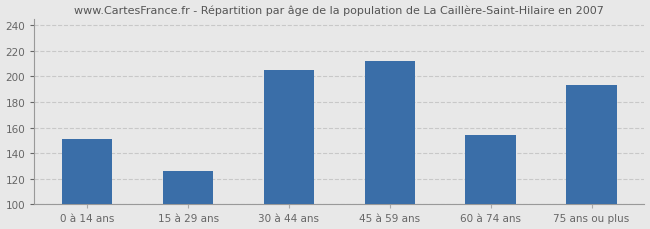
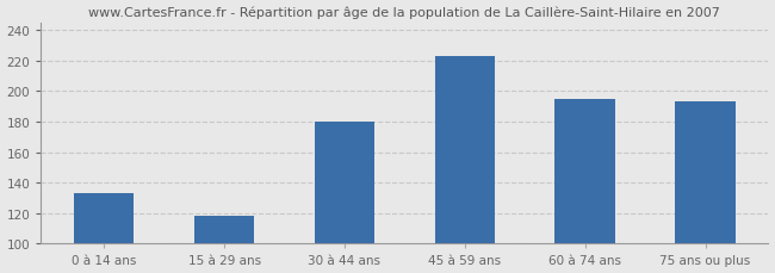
0 à 14 ans: 151 -> 133
15 à 29 ans: 126 -> 118
30 à 44 ans: 205 -> 180
45 à 59 ans: 212 -> 223
60 à 74 ans: 154 -> 195
